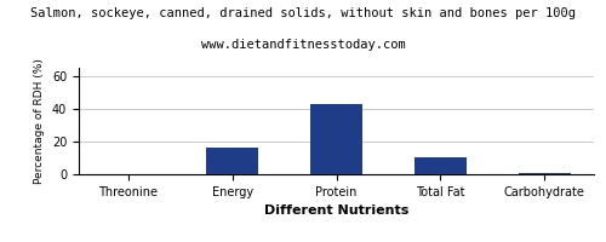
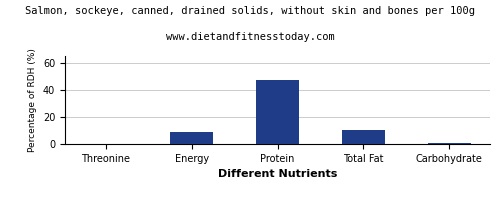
Energy: 16 -> 9
Protein: 43 -> 47
